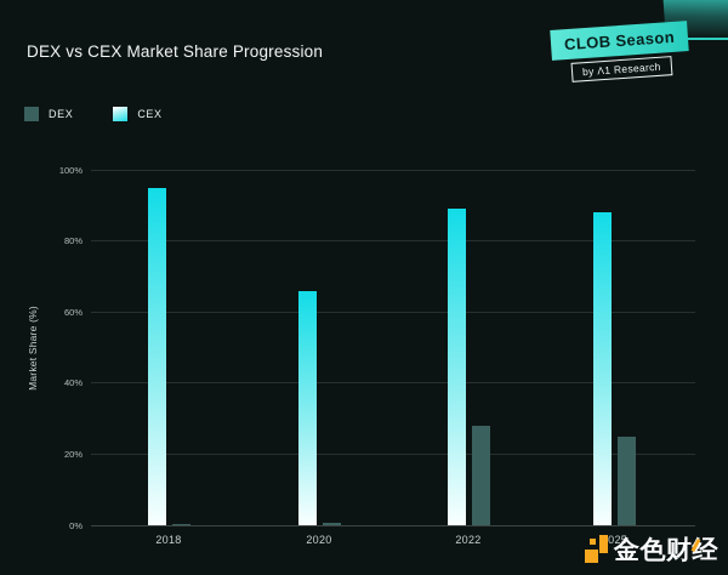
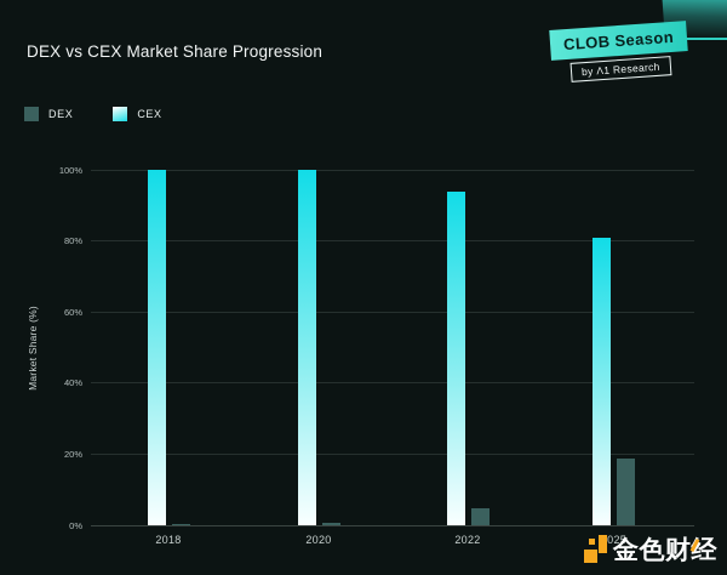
CEX/2018: 95% -> 100%
CEX/2020: 66% -> 100%
DEX/2022: 28% -> 5%
CEX/2022: 89% -> 94%
DEX/2025: 25% -> 19%
CEX/2025: 88% -> 81%
